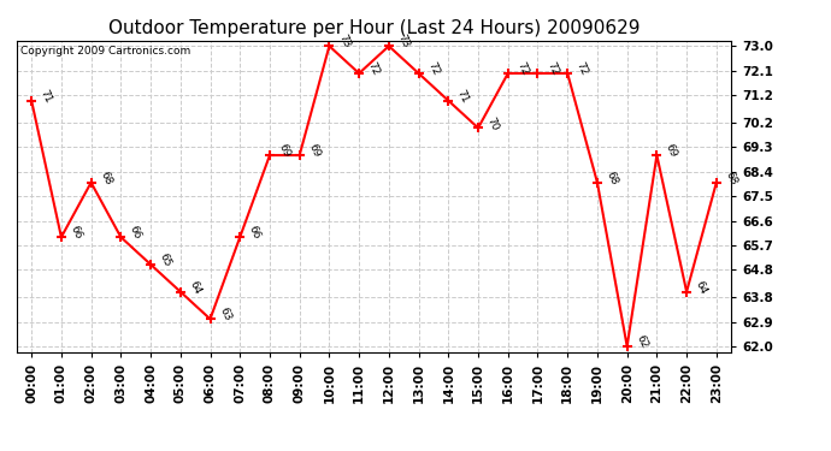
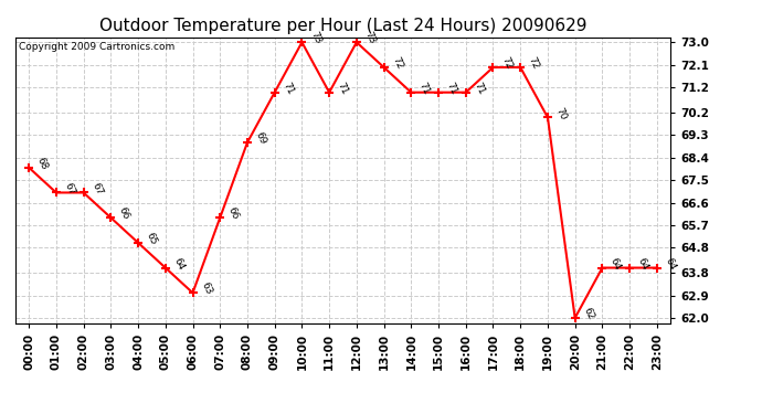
00:00: 71 -> 68
01:00: 66 -> 67
02:00: 68 -> 67
09:00: 69 -> 71
11:00: 72 -> 71
15:00: 70 -> 71
16:00: 72 -> 71
19:00: 68 -> 70
21:00: 69 -> 64
23:00: 68 -> 64
